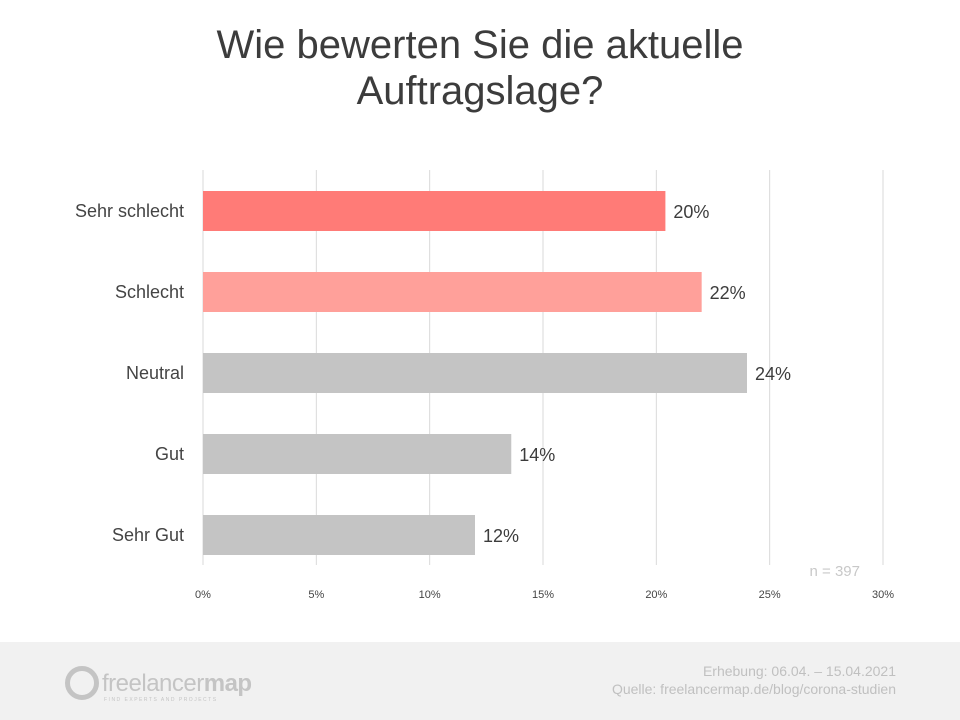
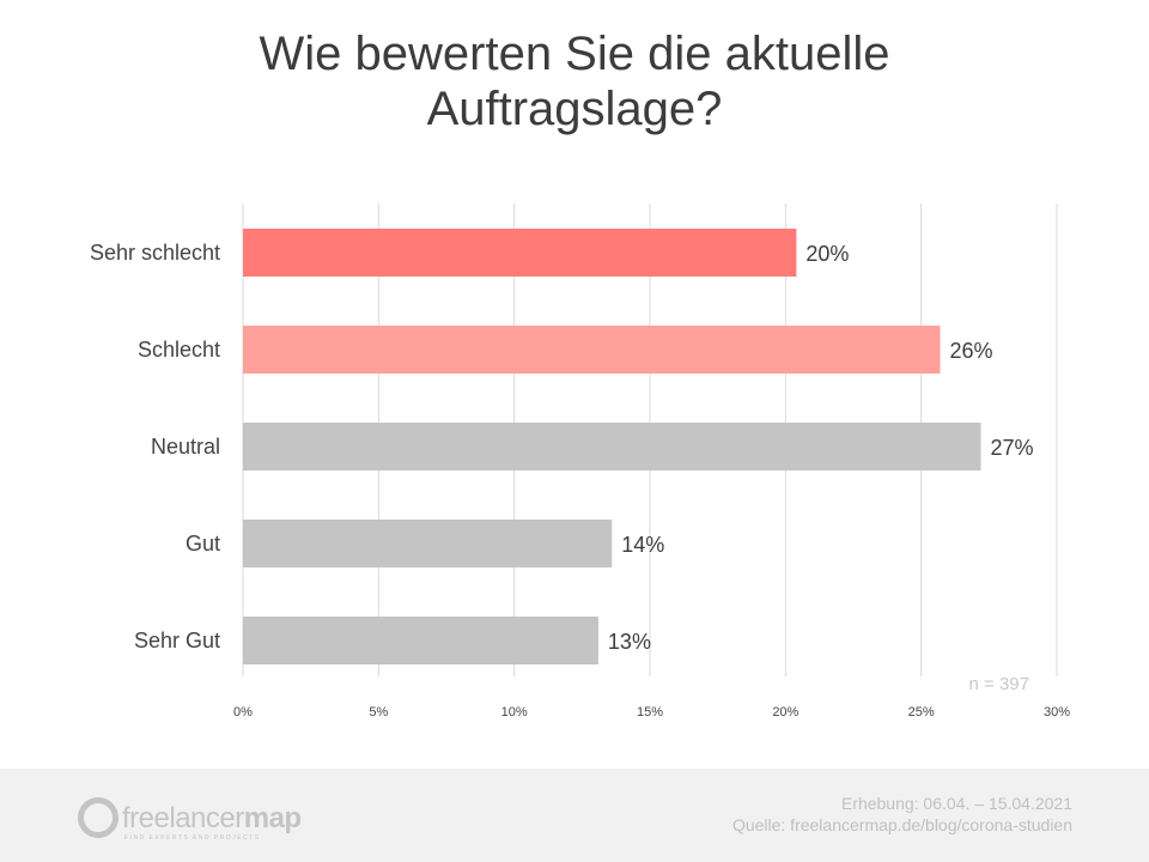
Schlecht: 22% -> 26%
Neutral: 24% -> 27%
Sehr Gut: 12% -> 13%
